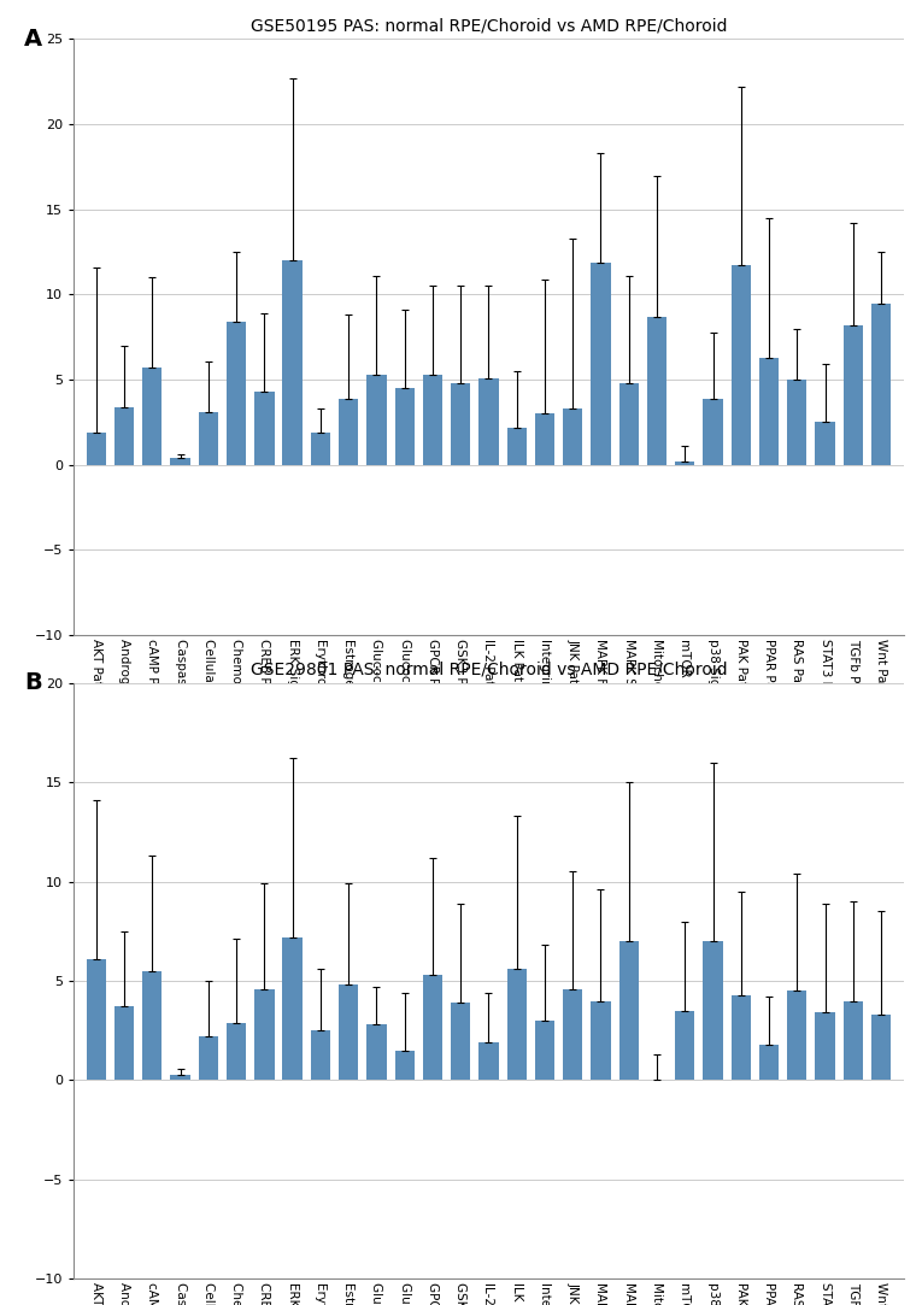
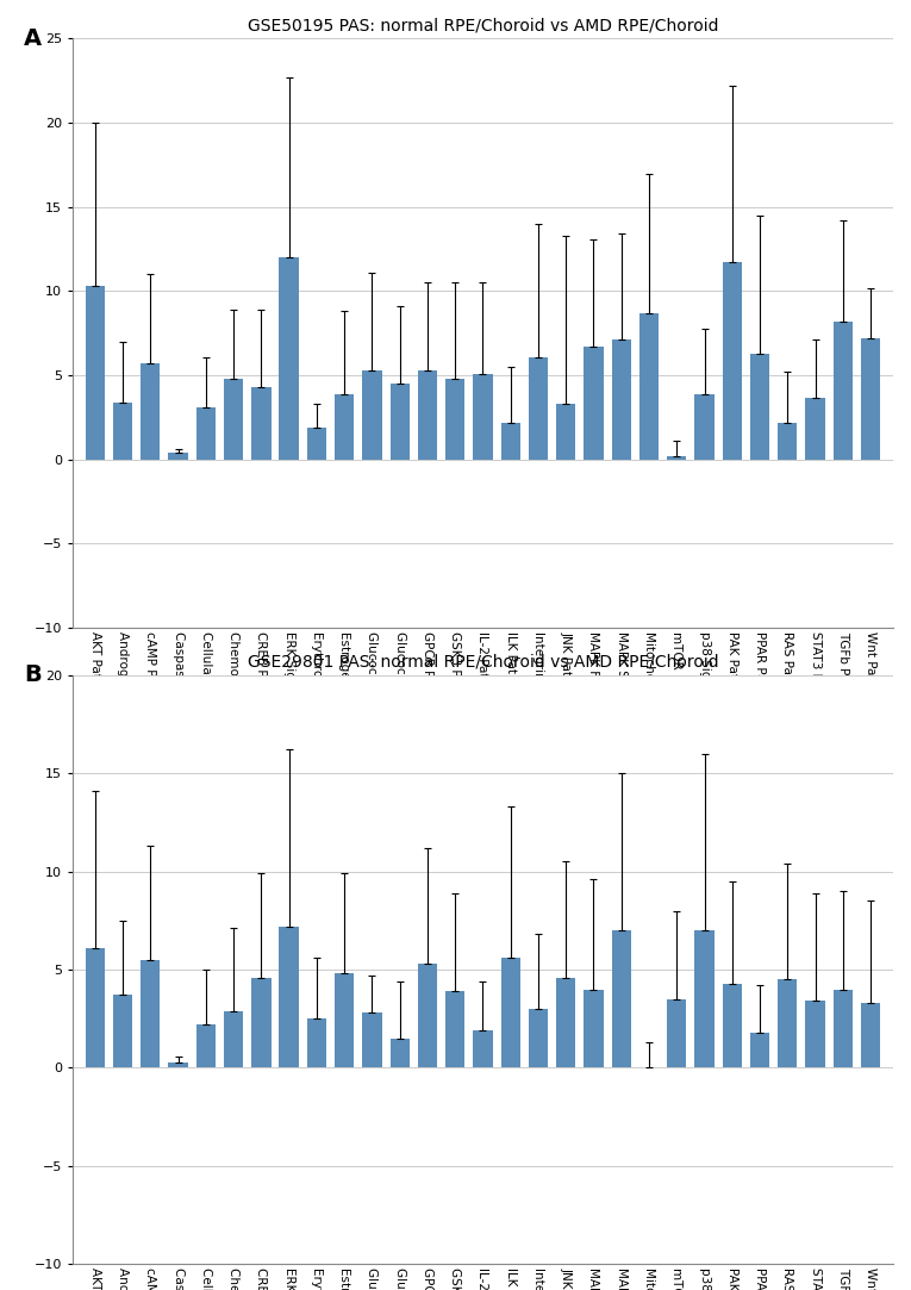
GSE50195 PAS: normal RPE/Choroid vs AMD RPE/Choroid/AKT Pathway: 1.9 -> 10.3
GSE50195 PAS: normal RPE/Choroid vs AMD RPE/Choroid/Chemokine Pathway: 8.4 -> 4.8
GSE50195 PAS: normal RPE/Choroid vs AMD RPE/Choroid/Integrin Signaling Pathway: 3.0 -> 6.1
GSE50195 PAS: normal RPE/Choroid vs AMD RPE/Choroid/MAPK Family Pathway: 11.9 -> 6.7
GSE50195 PAS: normal RPE/Choroid vs AMD RPE/Choroid/MAPK Signaling Pathway: 4.8 -> 7.1
GSE50195 PAS: normal RPE/Choroid vs AMD RPE/Choroid/RAS Pathway: 5.0 -> 2.2
GSE50195 PAS: normal RPE/Choroid vs AMD RPE/Choroid/STAT3 Pathway: 2.5 -> 3.7
GSE50195 PAS: normal RPE/Choroid vs AMD RPE/Choroid/Wnt Pathway: 9.5 -> 7.2
